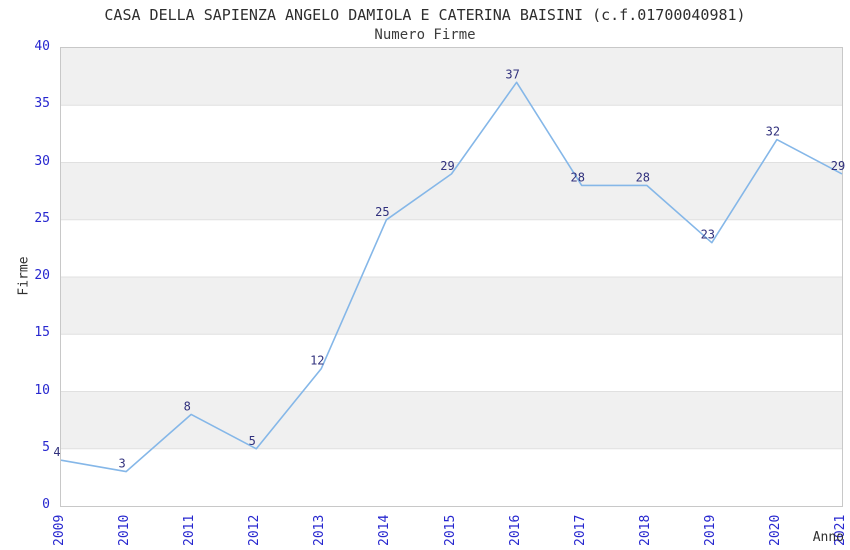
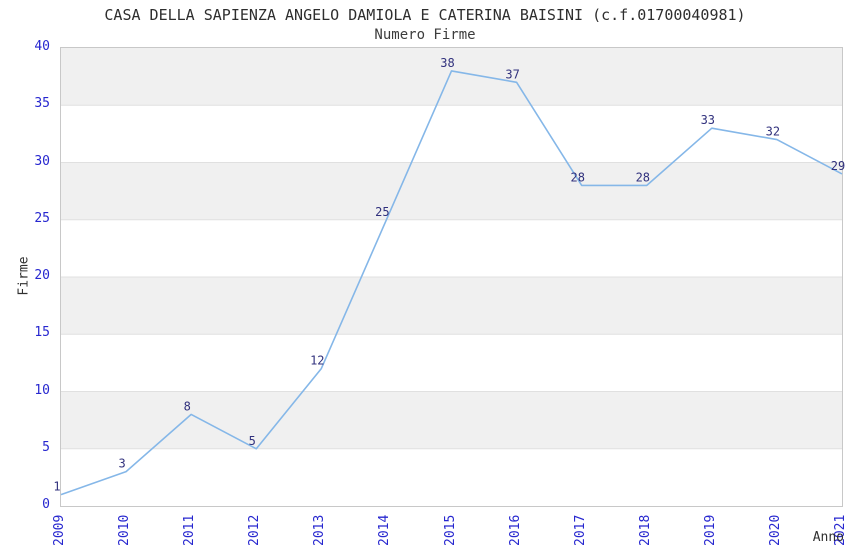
2009: 4 -> 1
2015: 29 -> 38
2019: 23 -> 33
